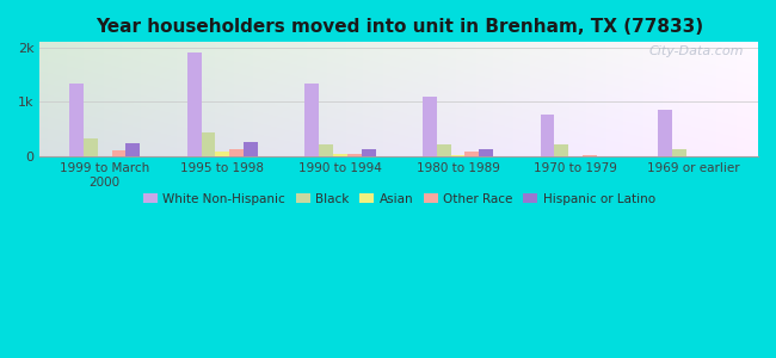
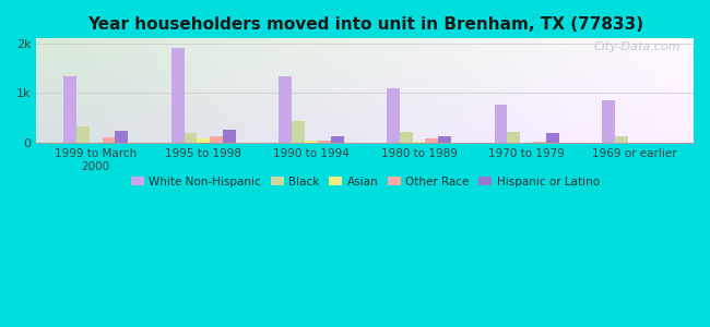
Black/1995 to 1998: 0.43k -> 0.20k
Black/1990 to 1994: 0.22k -> 0.45k
Hispanic or Latino/1970 to 1979: 0.01k -> 0.20k
